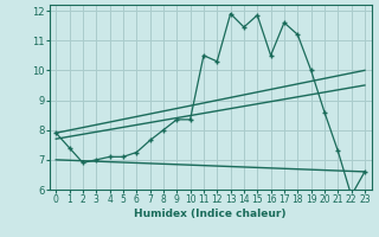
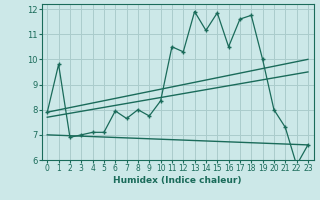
1: 7.40 -> 9.80
6: 7.25 -> 7.95
9: 8.35 -> 7.75
14: 11.45 -> 11.15
18: 11.20 -> 11.75
20: 8.60 -> 8.00
